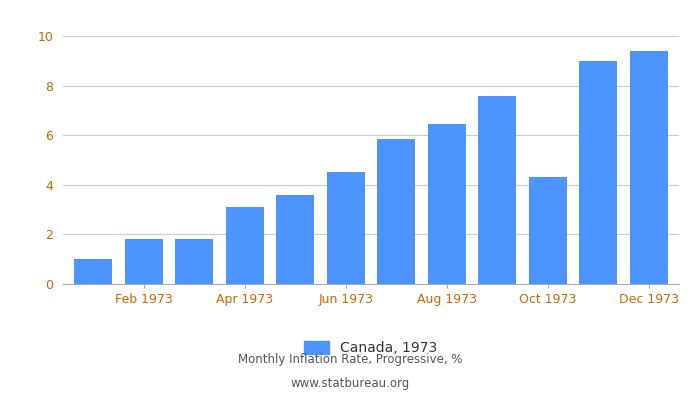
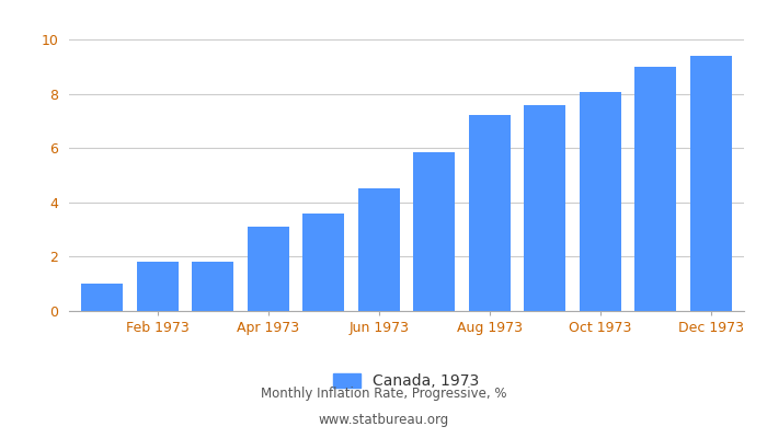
Aug 1973: 6.45 -> 7.20
Oct 1973: 4.30 -> 8.05
